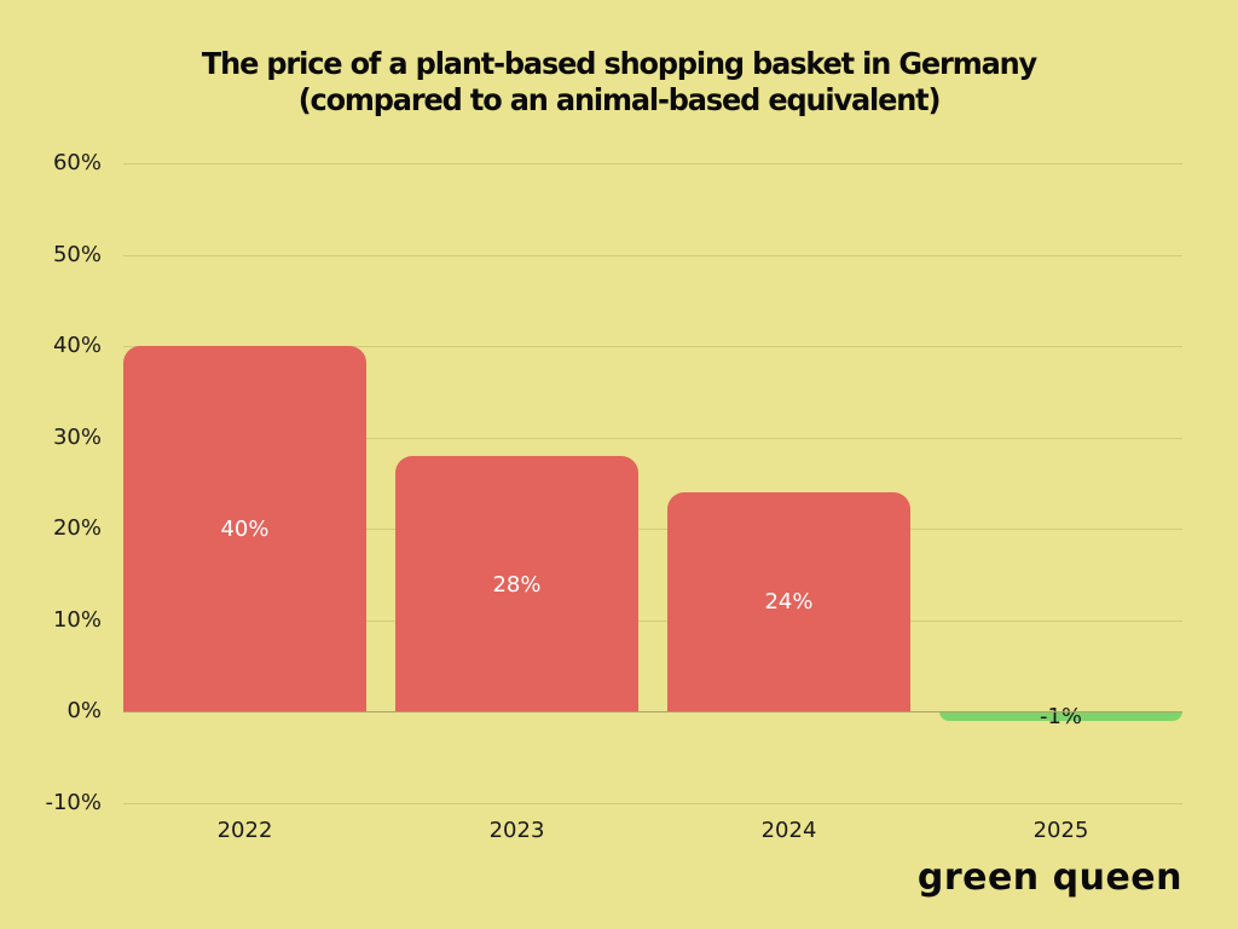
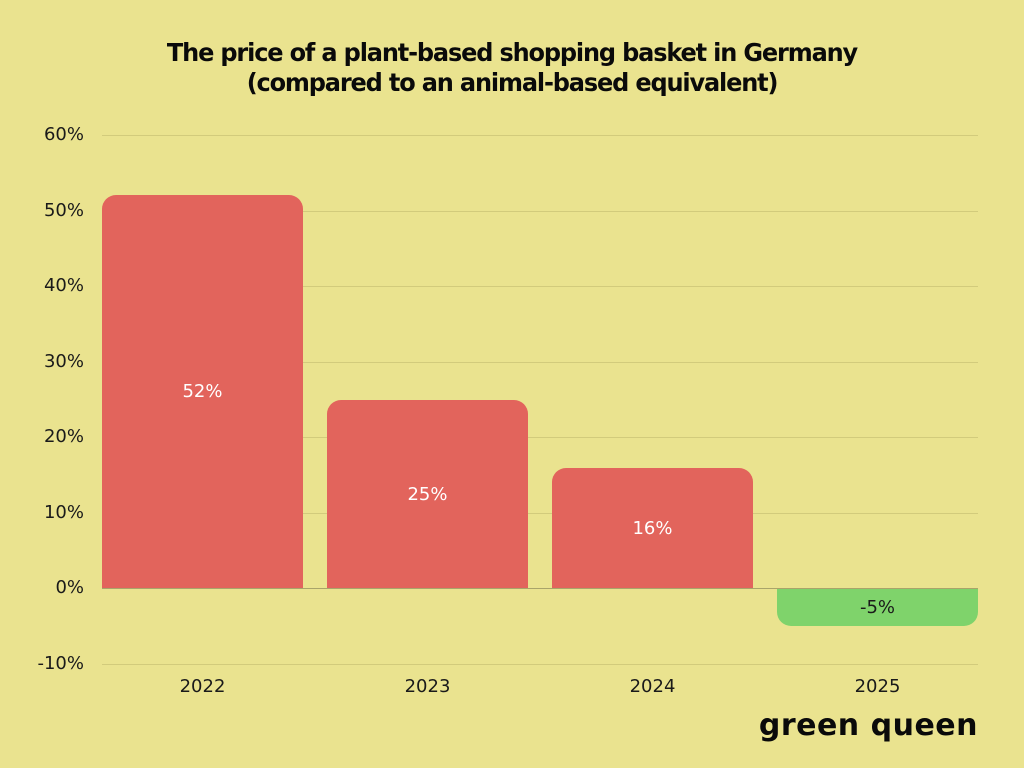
2022: 40% -> 52%
2023: 28% -> 25%
2024: 24% -> 16%
2025: -1% -> -5%
